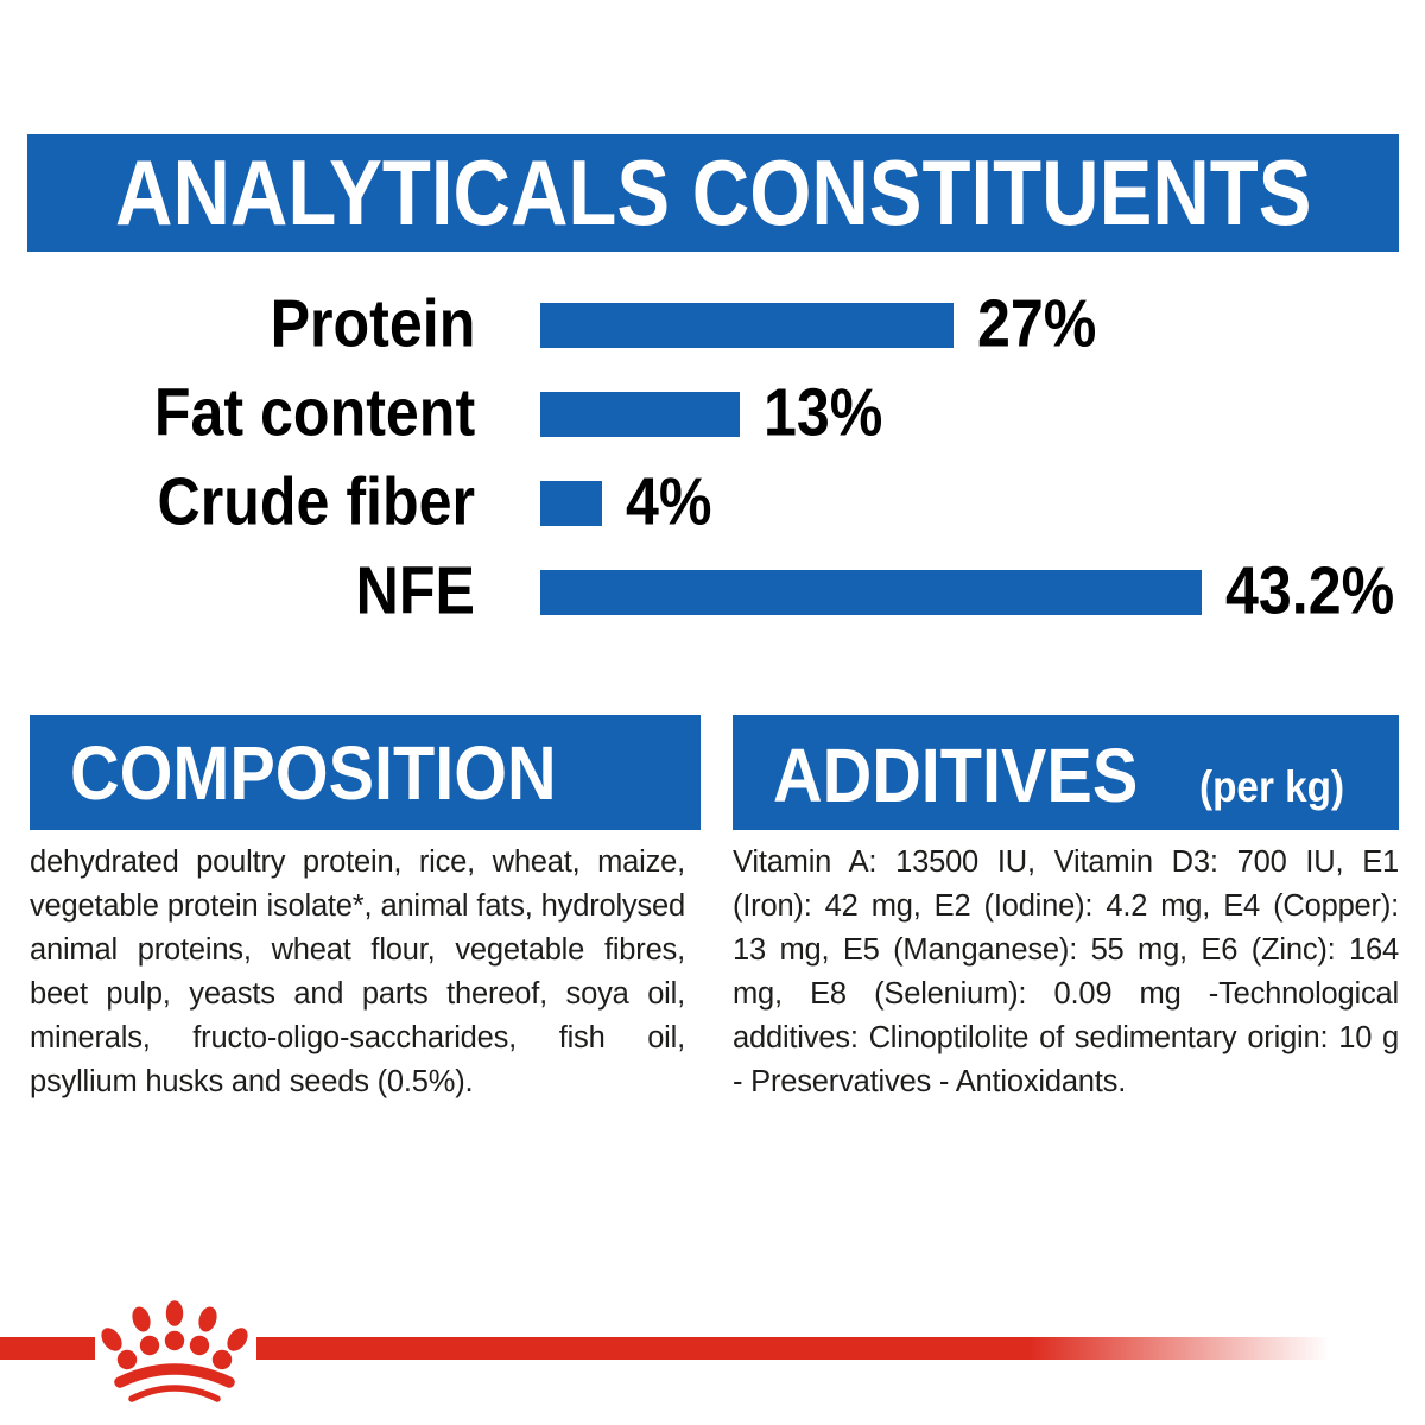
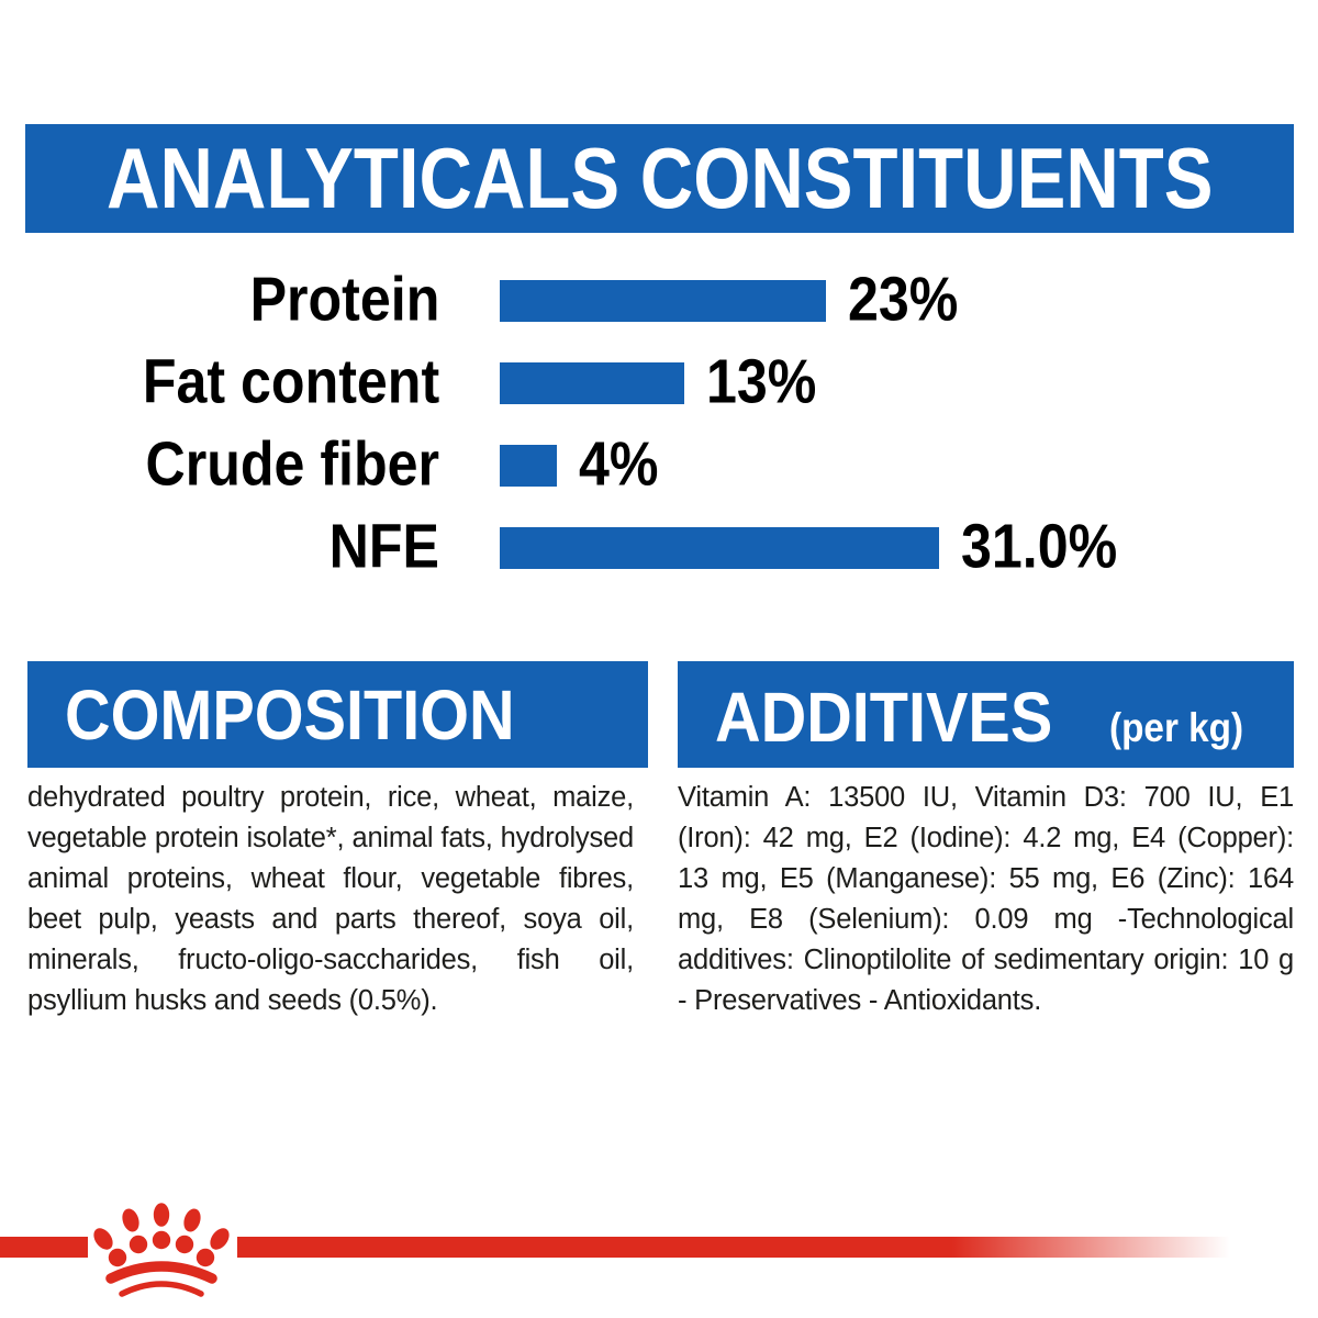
Protein: 27% -> 23%
NFE: 43.2% -> 31.0%
